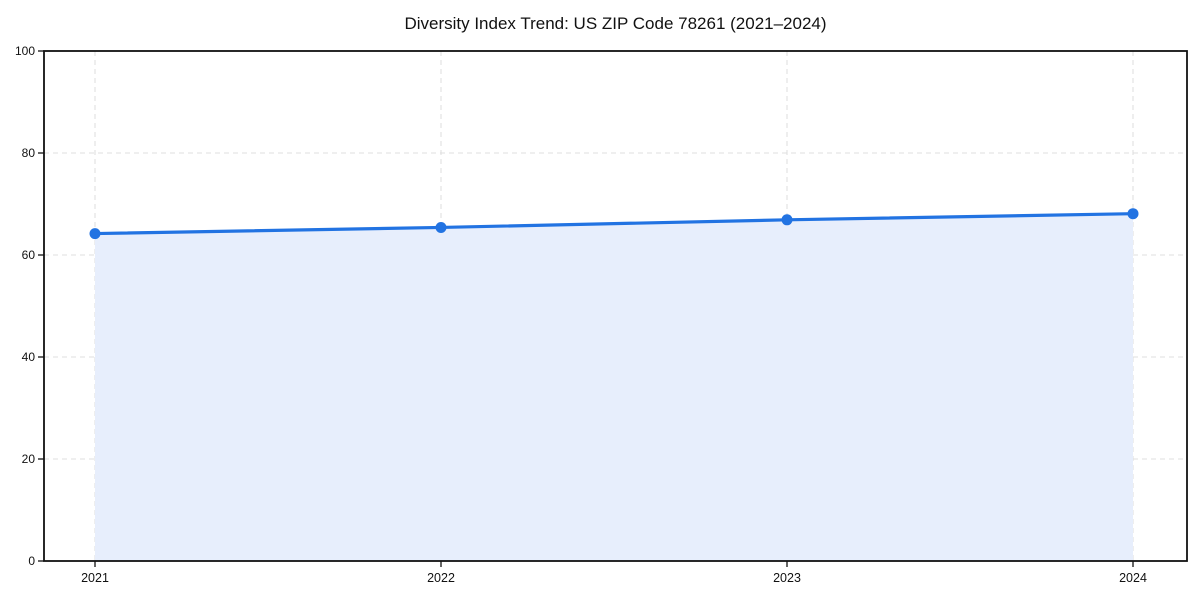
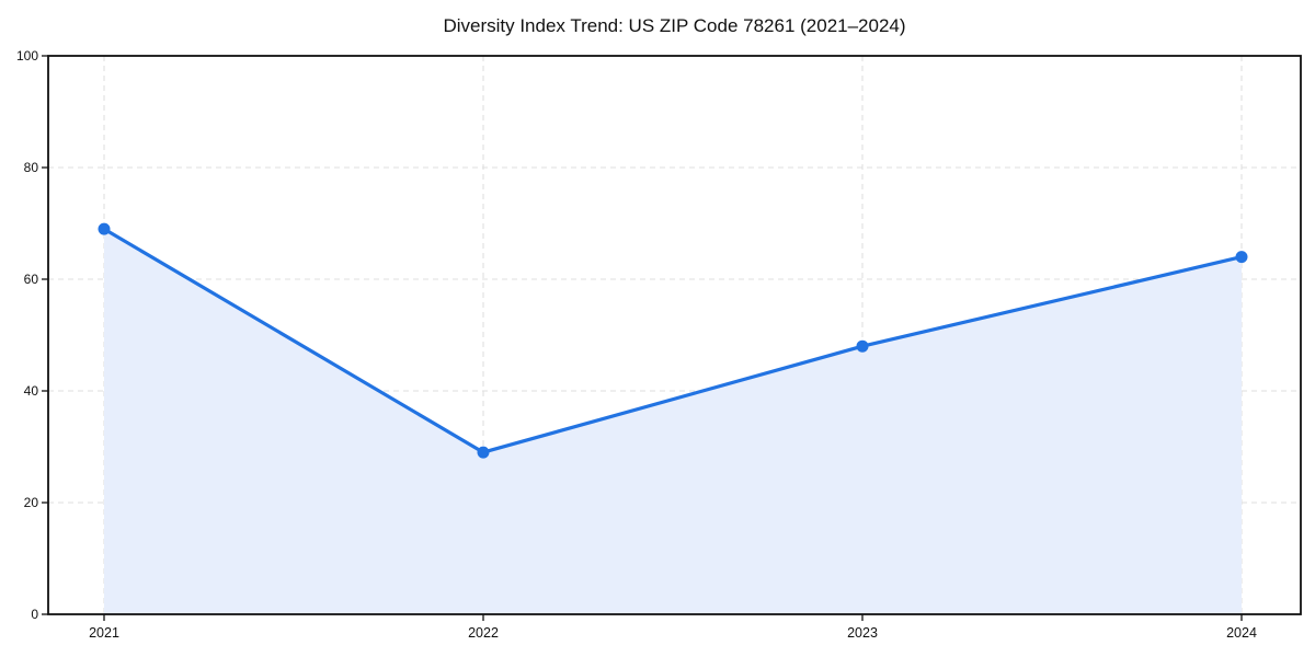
2021: 64 -> 69
2022: 65 -> 29
2023: 67 -> 48
2024: 68 -> 64
